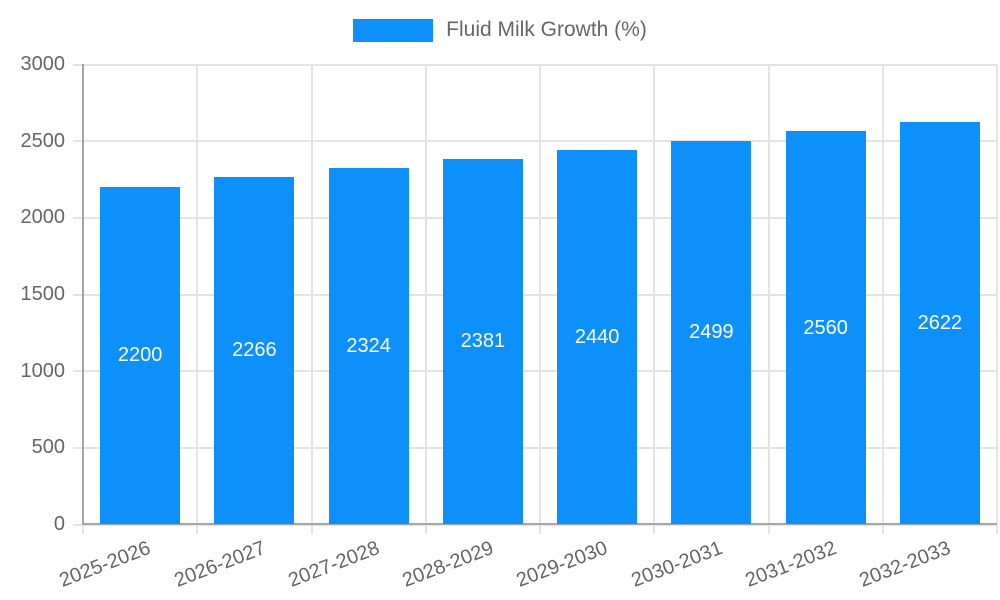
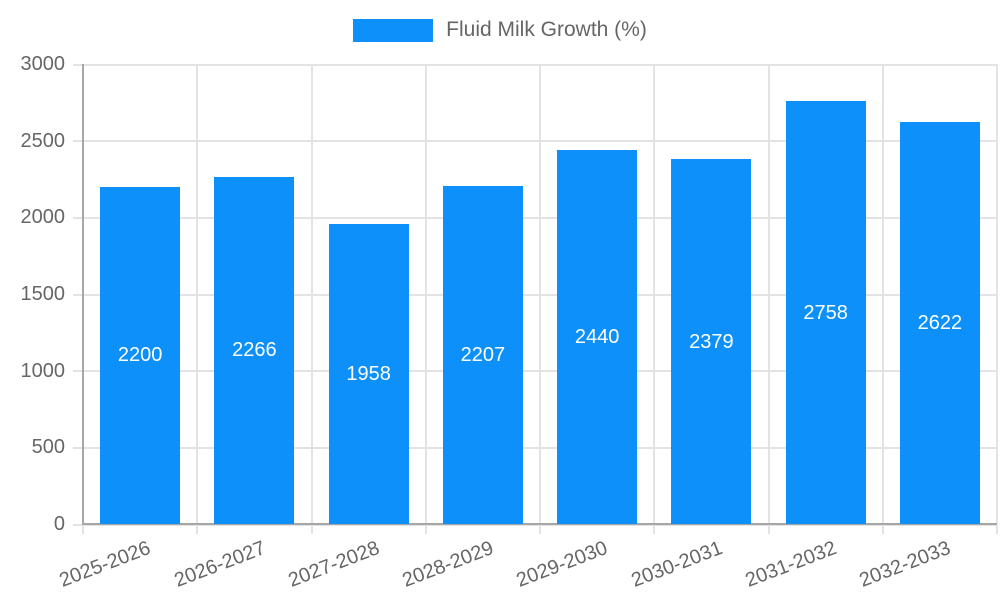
2027-2028: 2324 -> 1958
2028-2029: 2381 -> 2207
2030-2031: 2499 -> 2379
2031-2032: 2560 -> 2758
